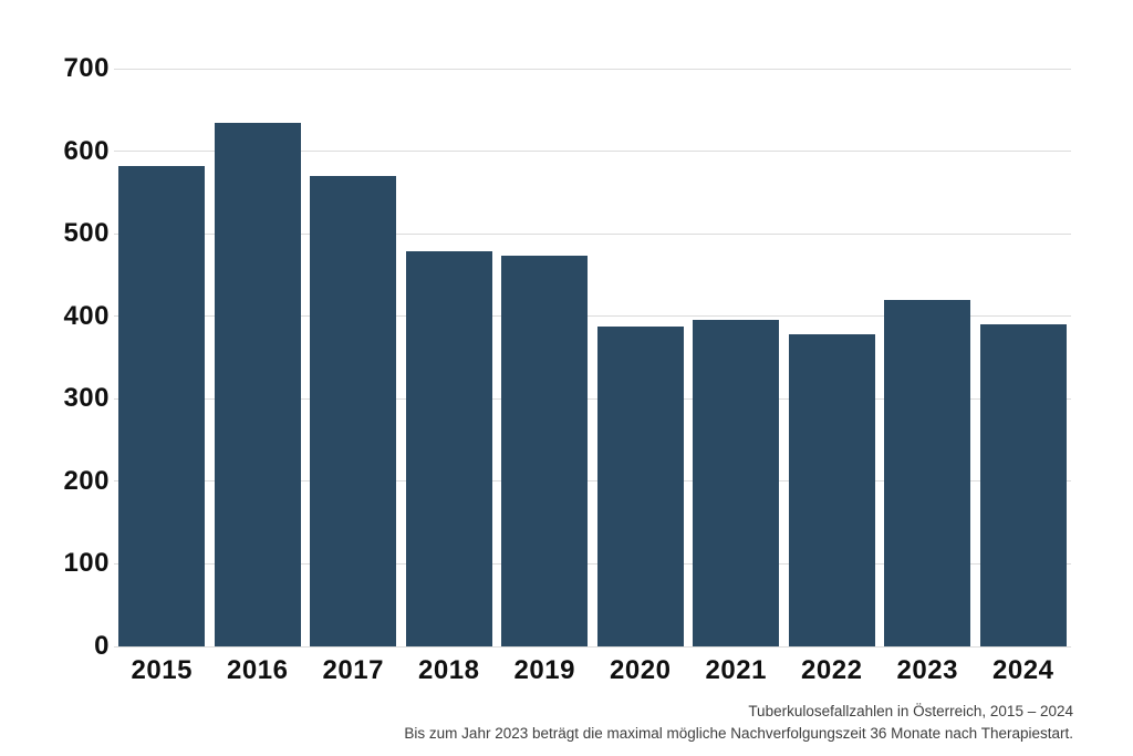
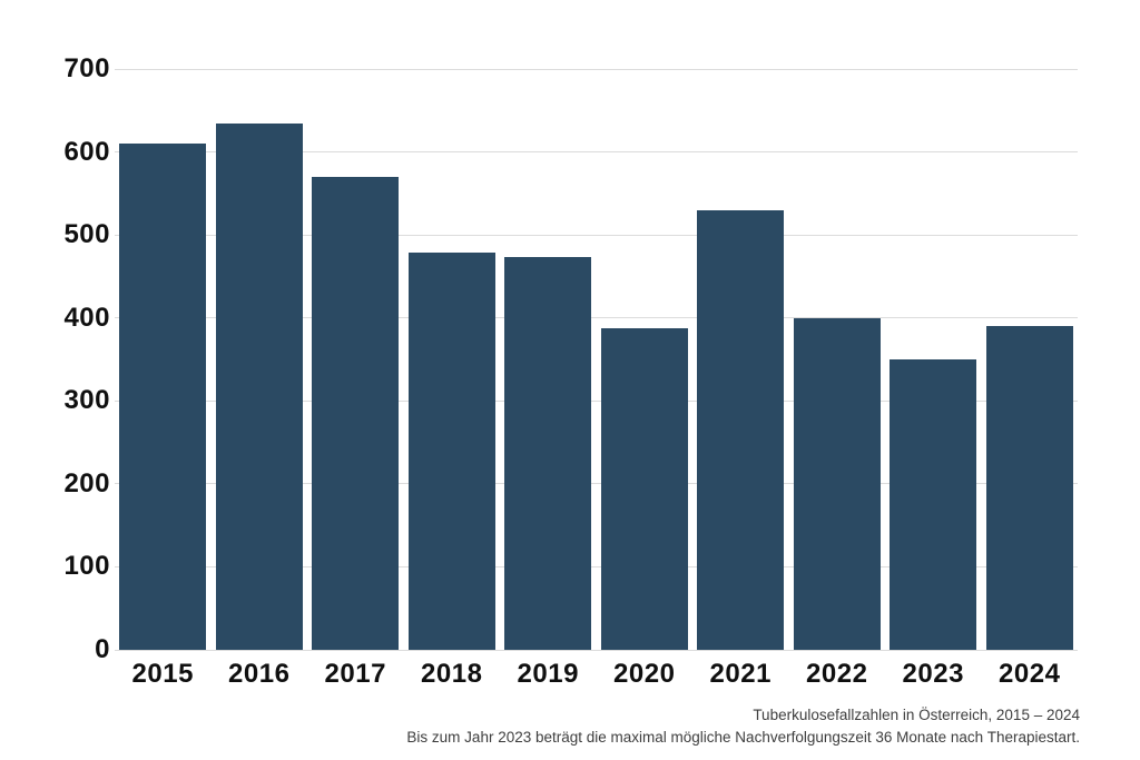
2015: 580 -> 610
2021: 400 -> 530
2022: 380 -> 400
2023: 420 -> 350
